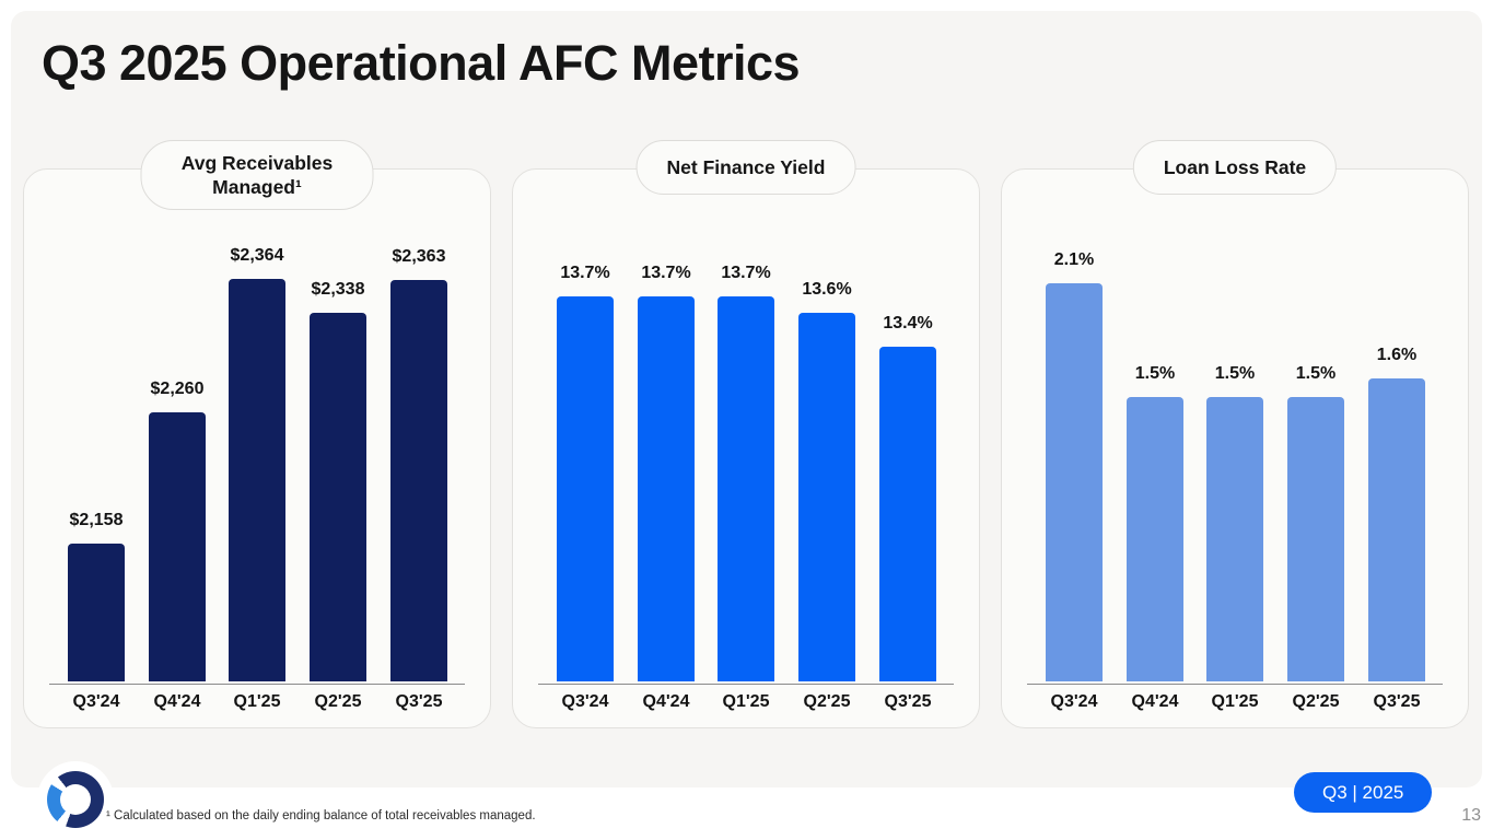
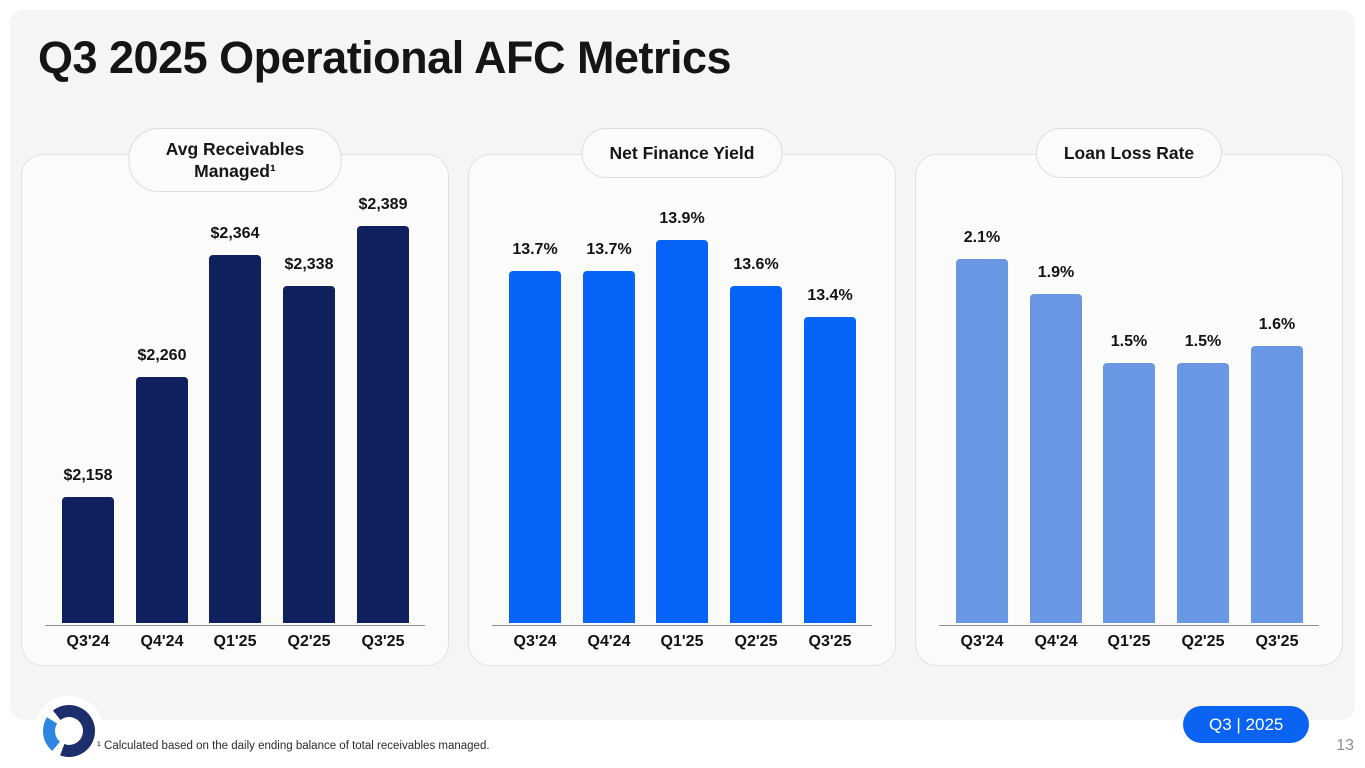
Avg Receivables Managed¹/Q3'25: $2,363 -> $2,389
Net Finance Yield/Q1'25: 13.7% -> 13.9%
Loan Loss Rate/Q4'24: 1.5% -> 1.9%
